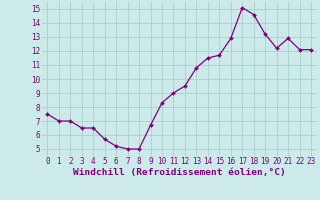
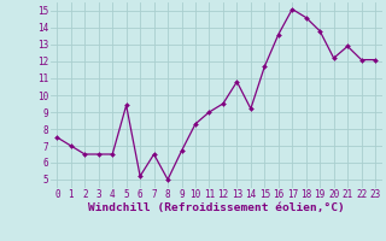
2: 7.0 -> 6.5
5: 5.7 -> 9.4
7: 5.0 -> 6.5
14: 11.5 -> 9.2
16: 12.9 -> 13.6
19: 13.2 -> 13.8
